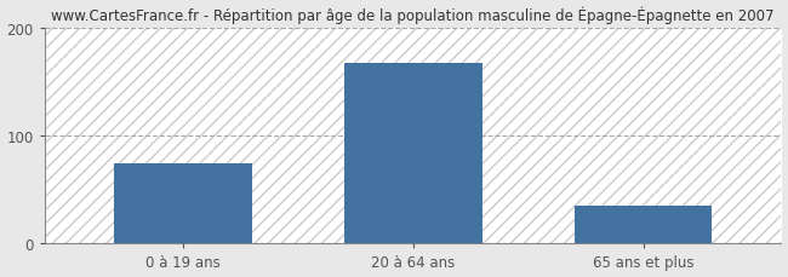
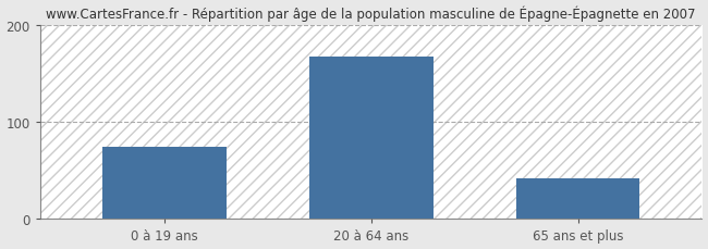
65 ans et plus: 35 -> 42
